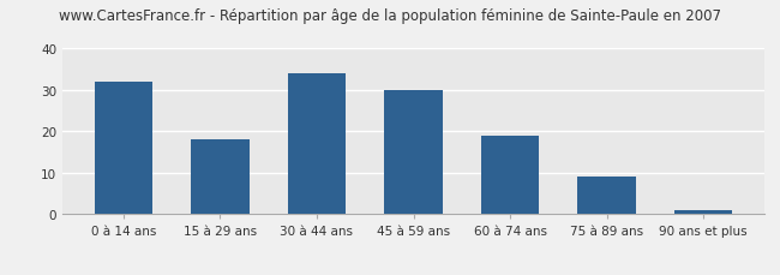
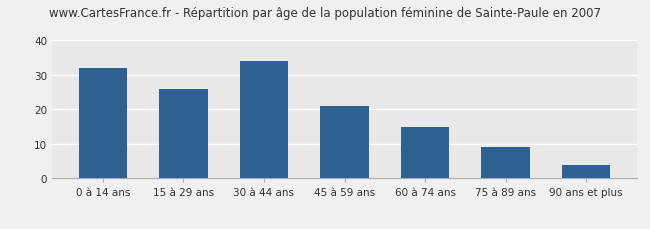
15 à 29 ans: 18 -> 26
45 à 59 ans: 30 -> 21
60 à 74 ans: 19 -> 15
90 ans et plus: 1 -> 4
